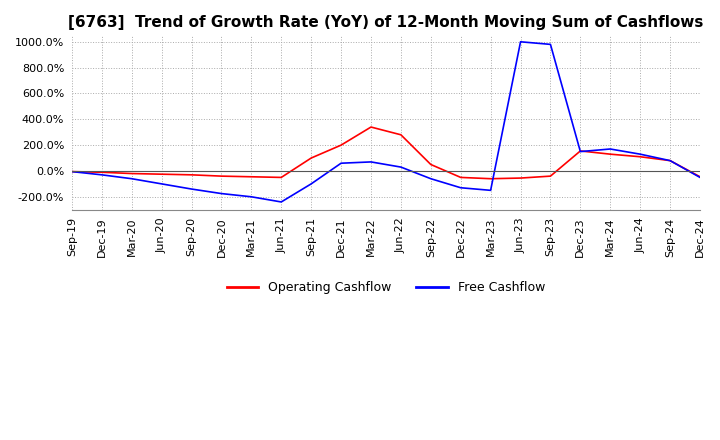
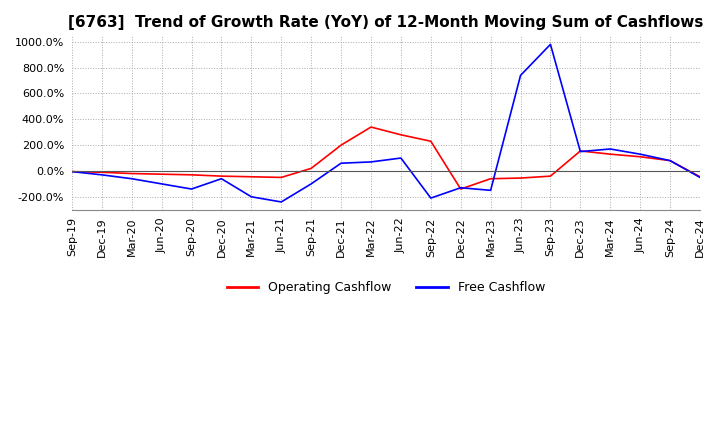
Free Cashflow/Dec-20: -180% -> -60%
Operating Cashflow/Sep-21: 100% -> 20%
Free Cashflow/Jun-22: 30% -> 100%
Operating Cashflow/Sep-22: 50% -> 230%
Free Cashflow/Sep-22: -60% -> -210%
Operating Cashflow/Dec-22: -50% -> -140%
Free Cashflow/Jun-23: 1000% -> 740%
